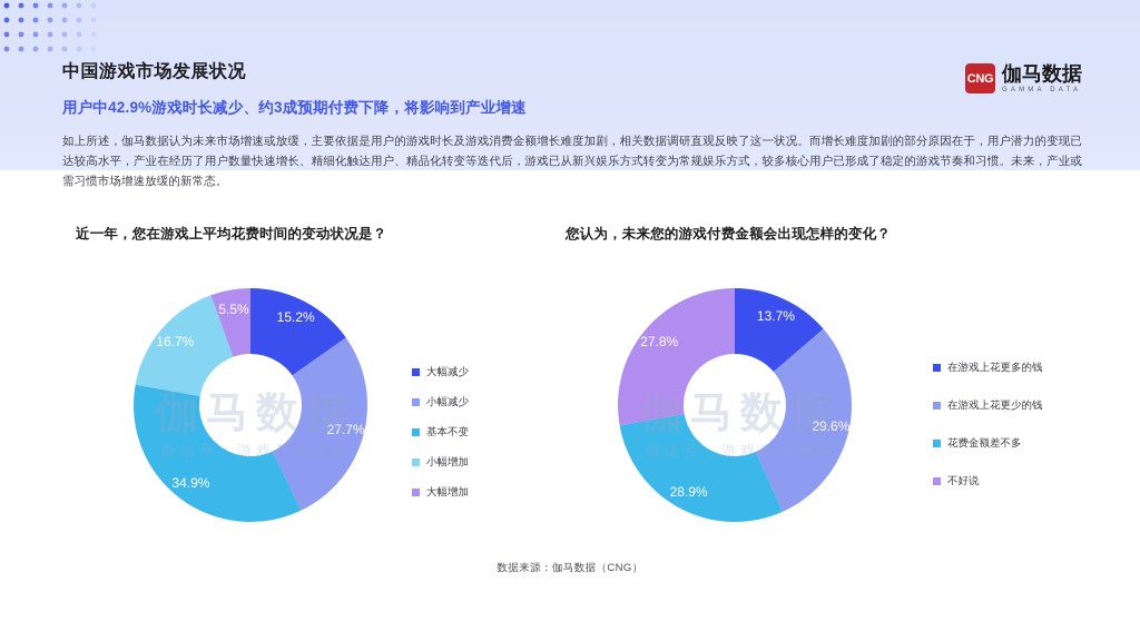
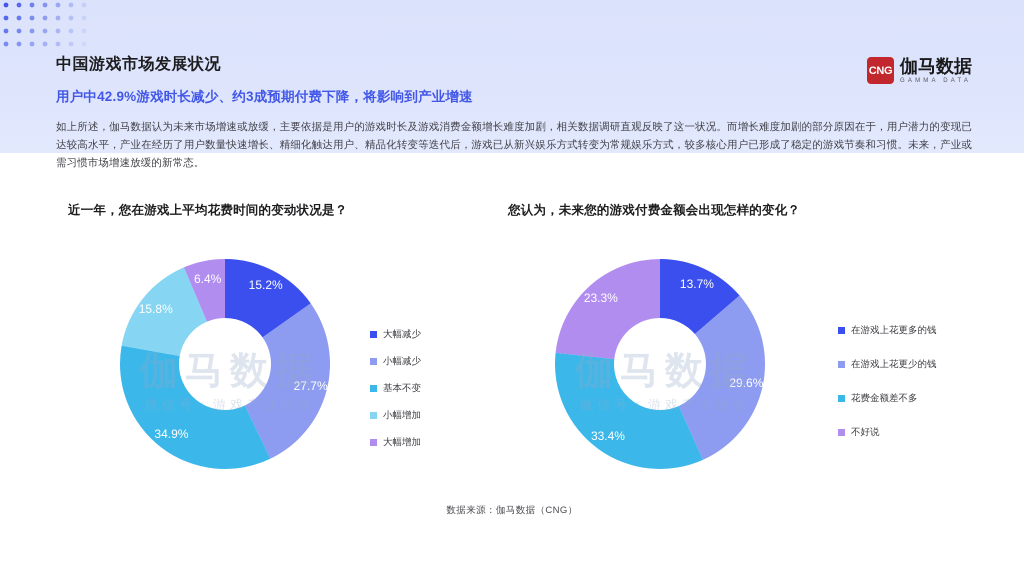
近一年，您在游戏上平均花费时间的变动状况是？/小幅增加: 16.7% -> 15.8%
近一年，您在游戏上平均花费时间的变动状况是？/大幅增加: 5.5% -> 6.4%
您认为，未来您的游戏付费金额会出现怎样的变化？/花费金额差不多: 28.9% -> 33.4%
您认为，未来您的游戏付费金额会出现怎样的变化？/不好说: 27.8% -> 23.3%
